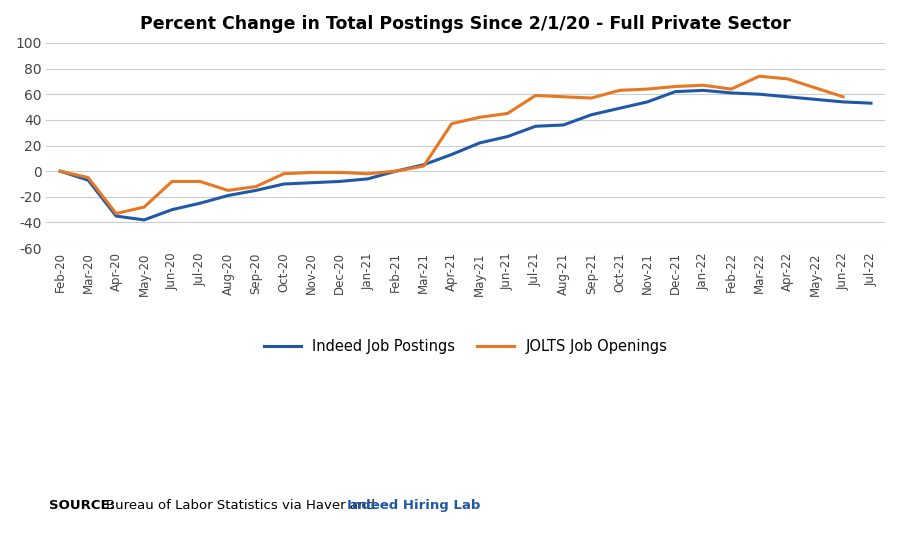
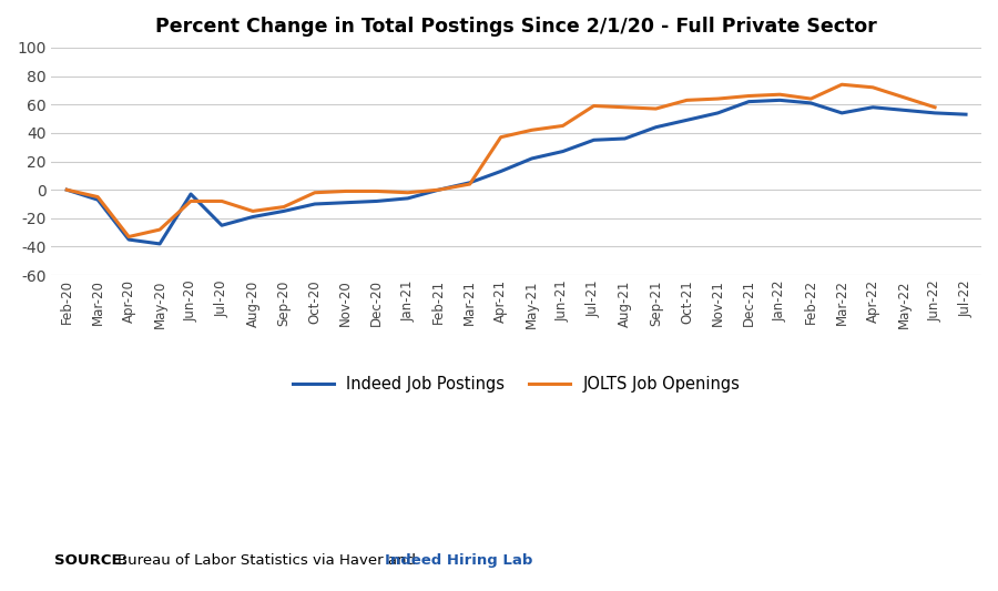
Indeed Job Postings/Jun-20: -30 -> -3
Indeed Job Postings/Mar-22: 60 -> 54
